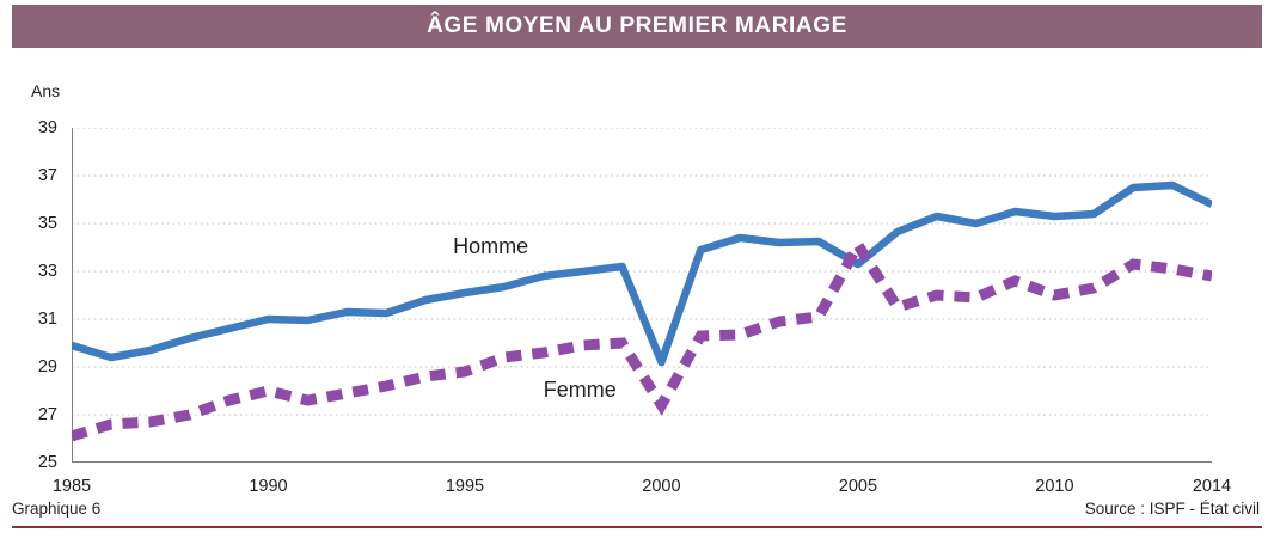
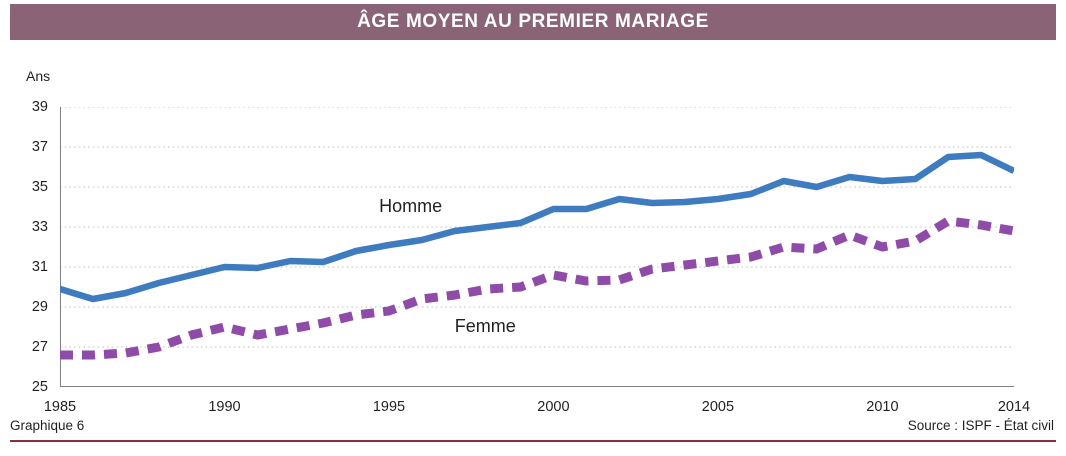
Femme/1985: 26.1 -> 26.6
Homme/2000: 29.2 -> 33.9
Femme/2000: 27.4 -> 30.6
Homme/2005: 33.3 -> 34.4
Femme/2005: 34.1 -> 31.3
